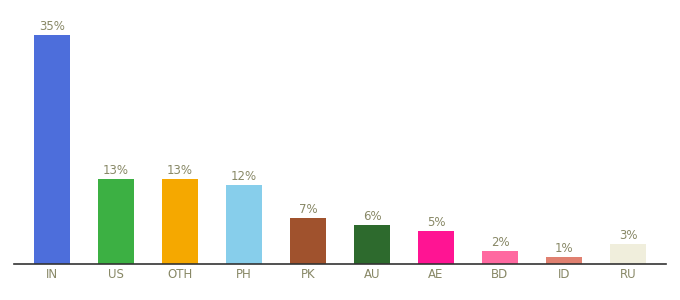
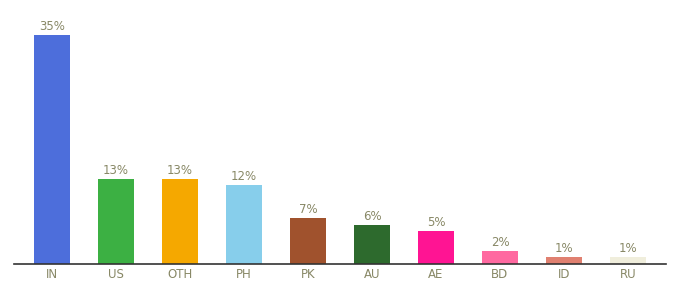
RU: 3% -> 1%
